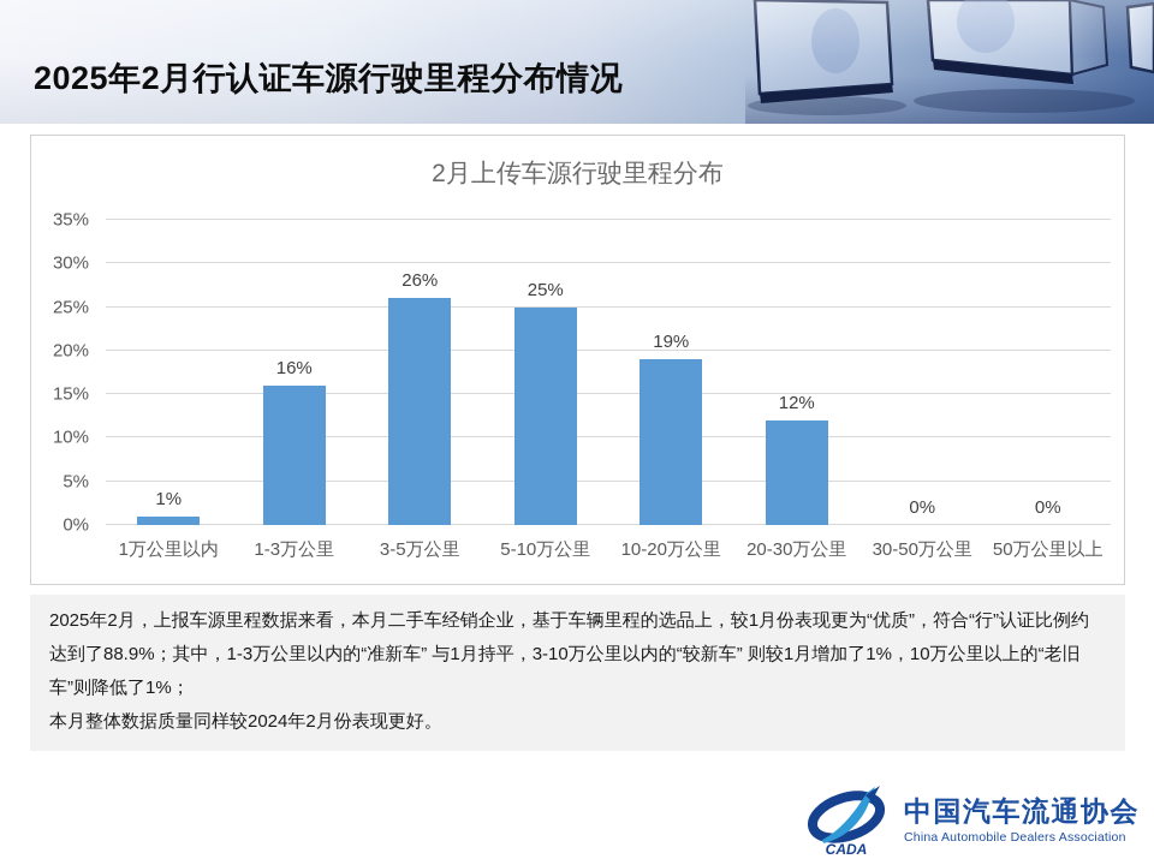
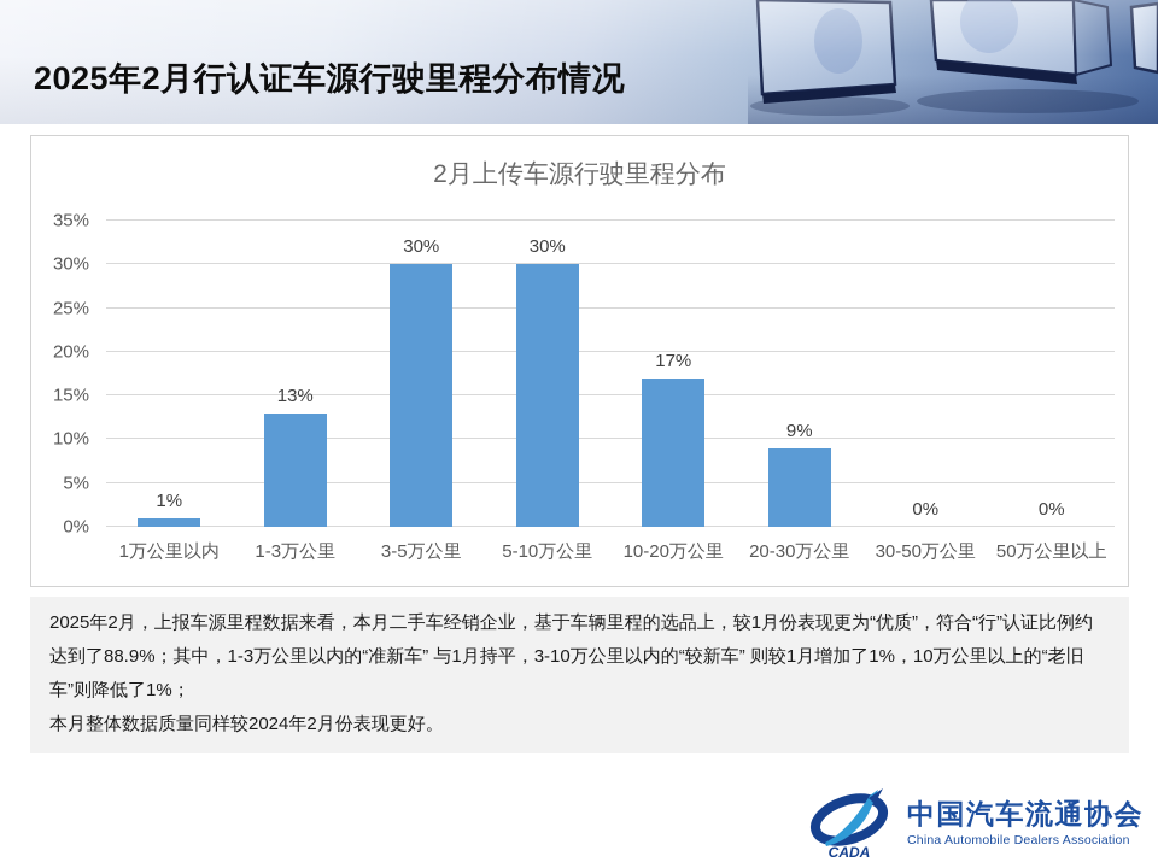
1-3万公里: 16% -> 13%
3-5万公里: 26% -> 30%
5-10万公里: 25% -> 30%
10-20万公里: 19% -> 17%
20-30万公里: 12% -> 9%
